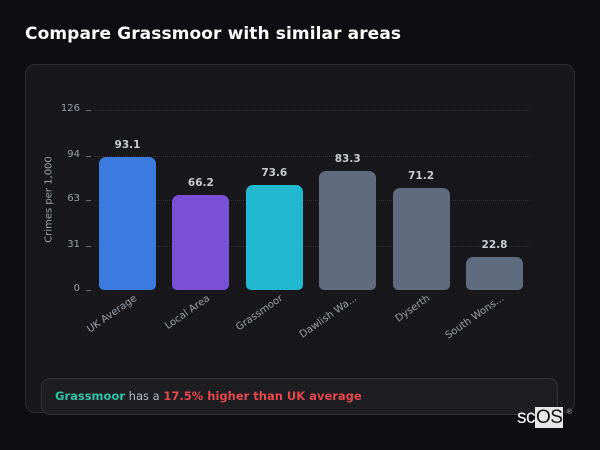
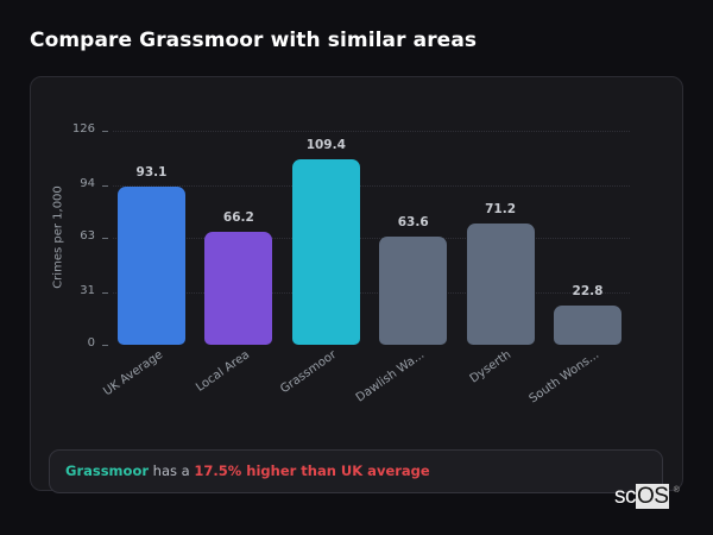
Grassmoor: 73.6 -> 109.4
Dawlish Wa...: 83.3 -> 63.6
